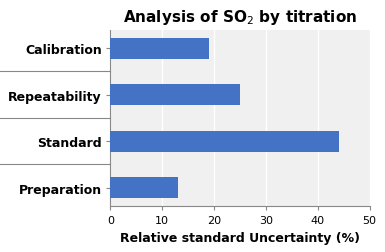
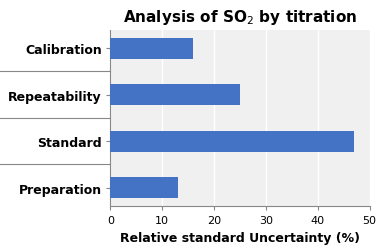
Calibration: 19 -> 16
Standard: 44 -> 47
